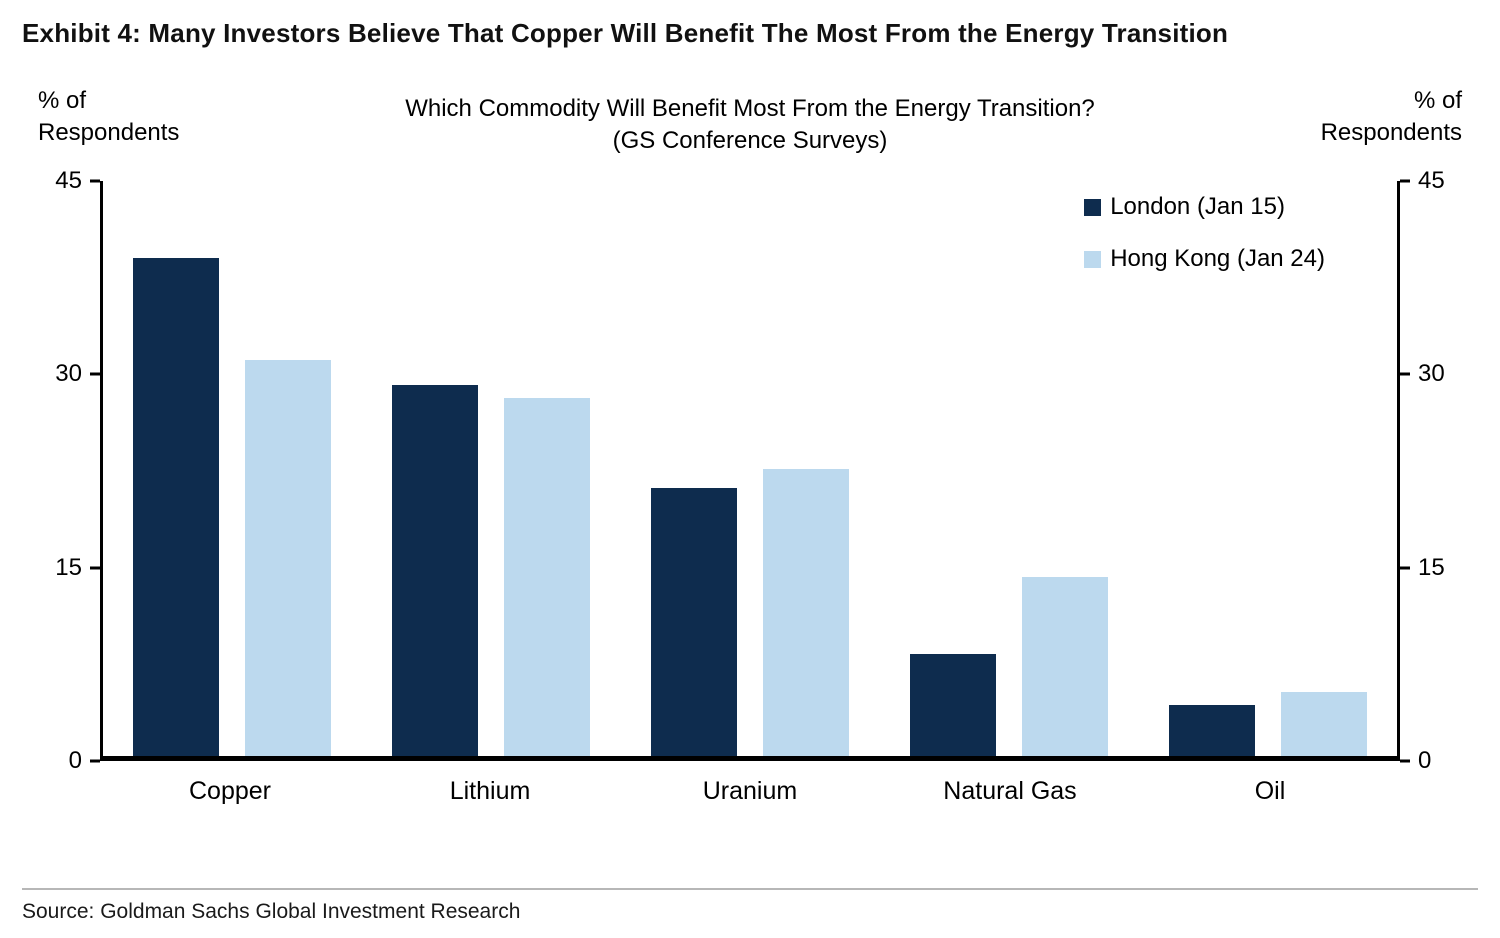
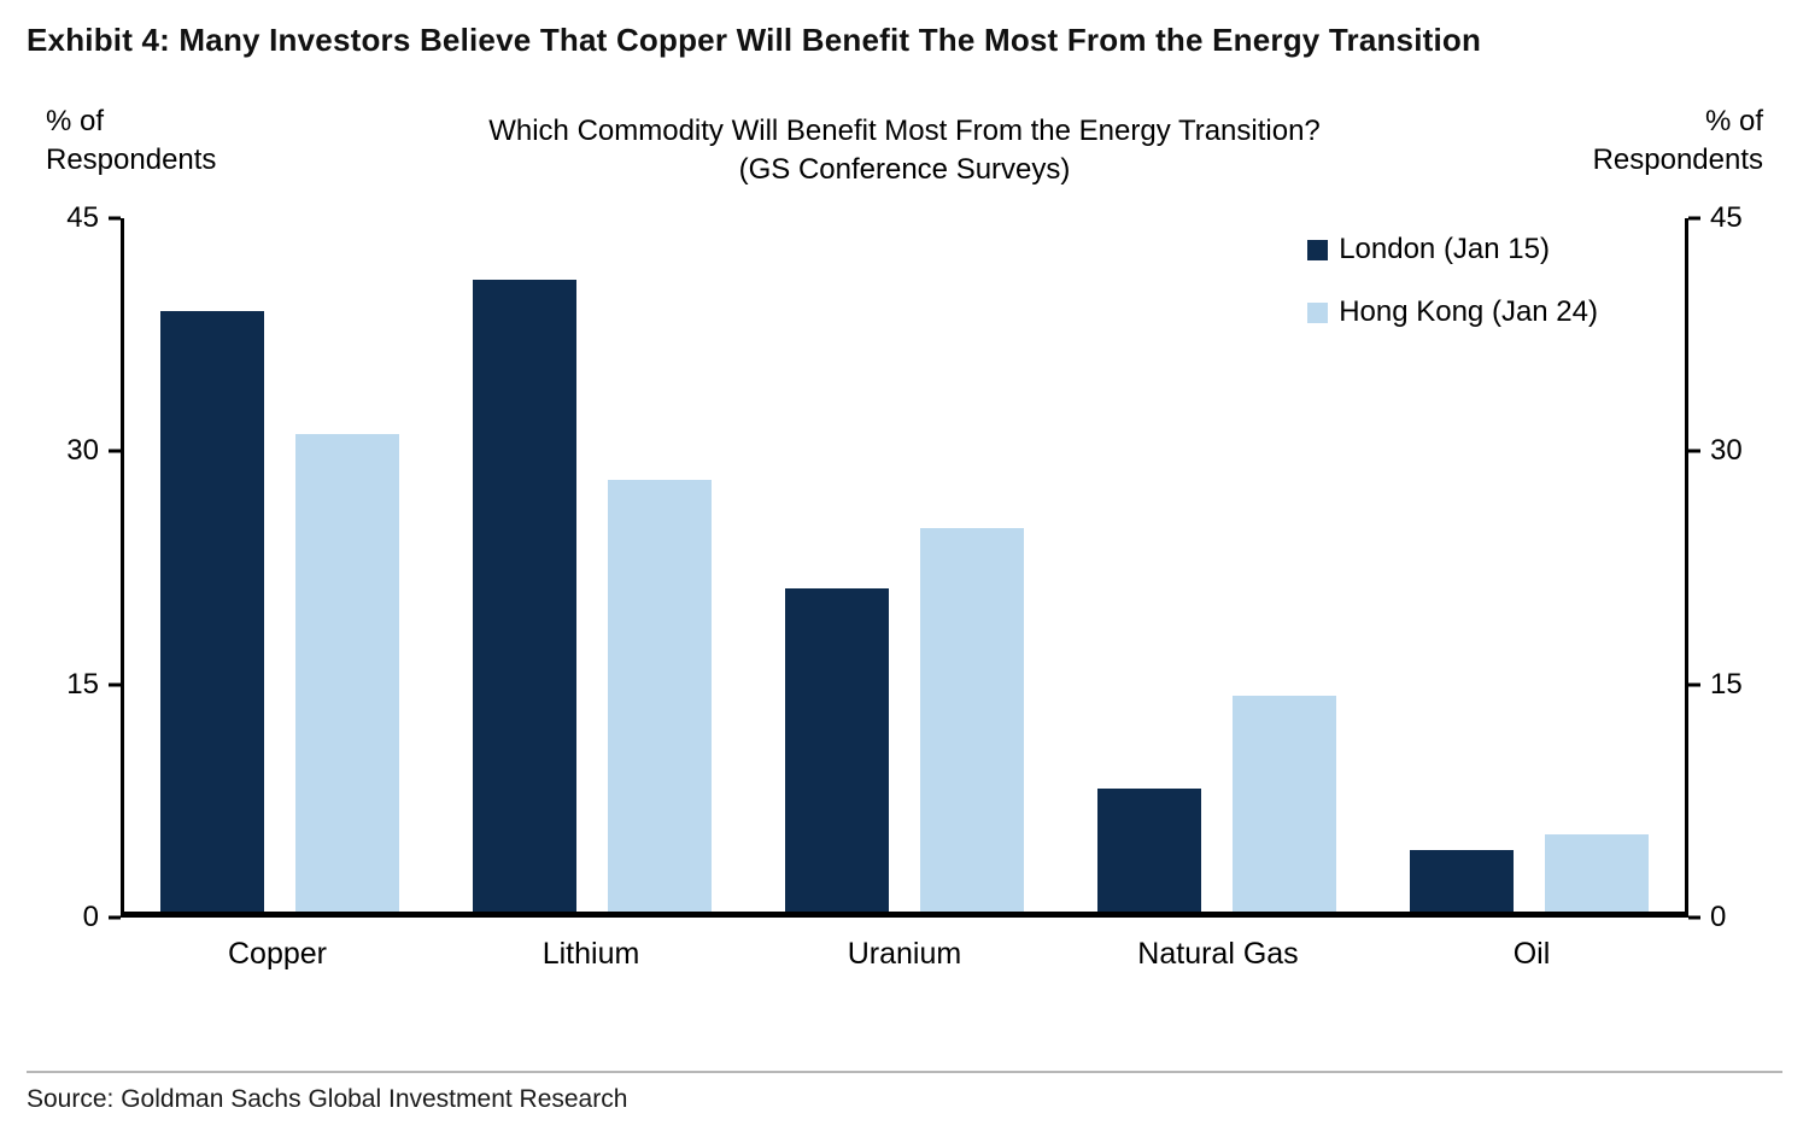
London (Jan 15)/Lithium: 29 -> 41
Hong Kong (Jan 24)/Uranium: 22.5 -> 24.9
